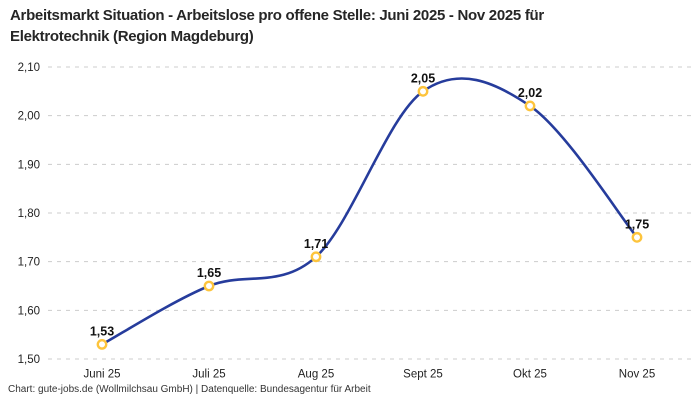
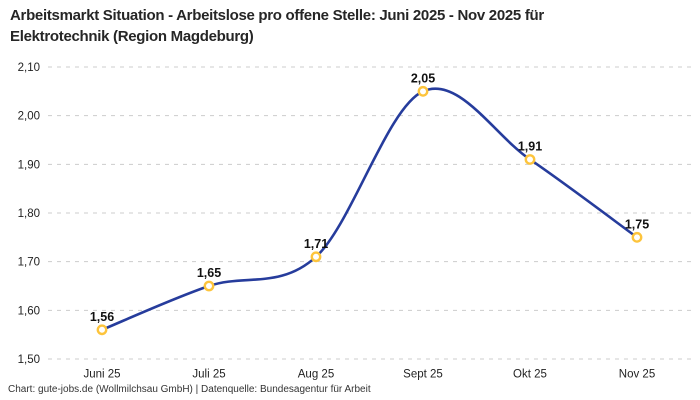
Juni 25: 1,53 -> 1,56
Okt 25: 2,02 -> 1,91
